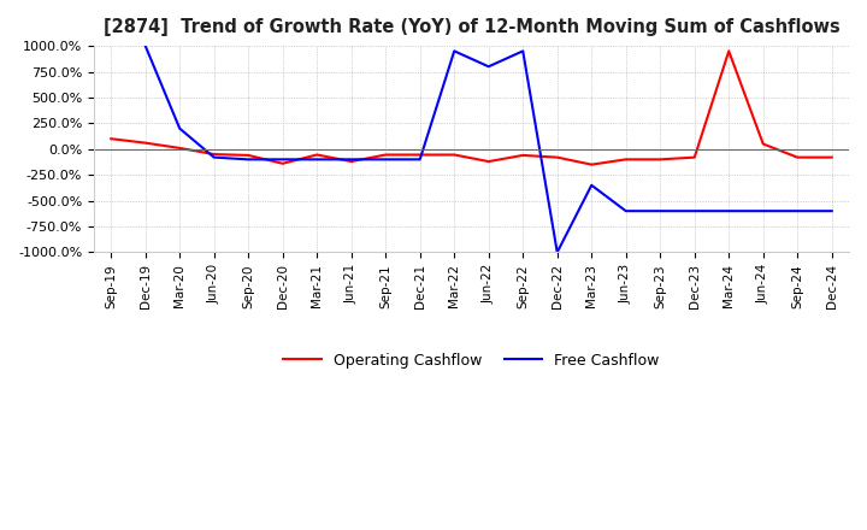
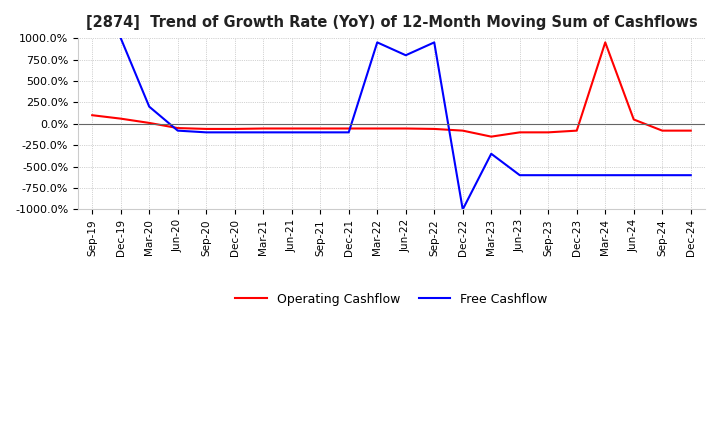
Operating Cashflow/Dec-20: -140% -> -60%
Operating Cashflow/Jun-21: -120% -> -60%
Operating Cashflow/Jun-22: -120% -> -60%
